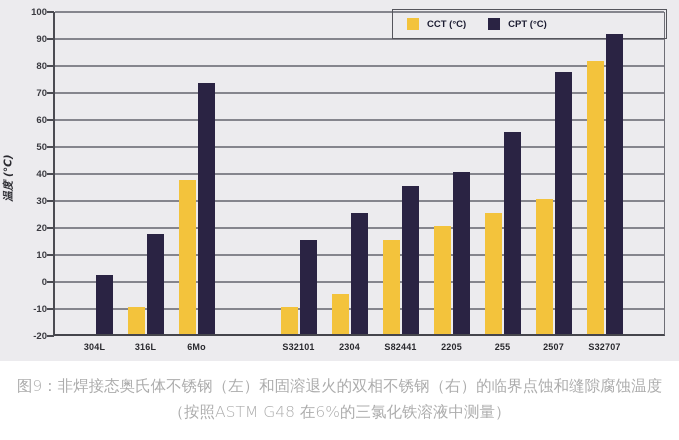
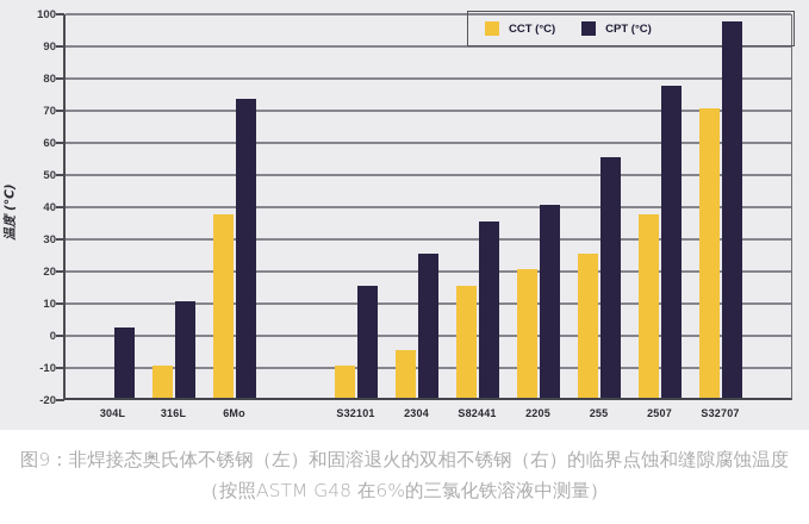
CPT (°C)/316L: 17 -> 10
CCT (°C)/2507: 30 -> 37
CCT (°C)/S32707: 81 -> 70
CPT (°C)/S32707: 91 -> 97
